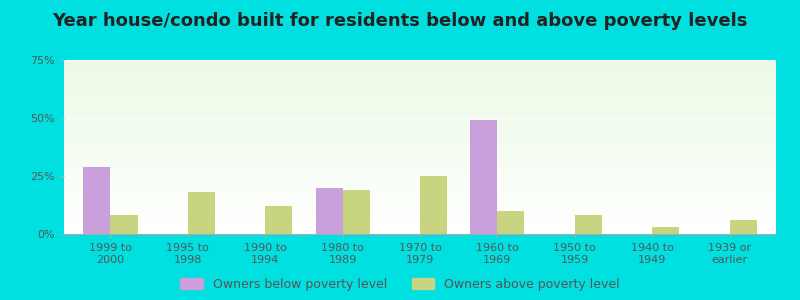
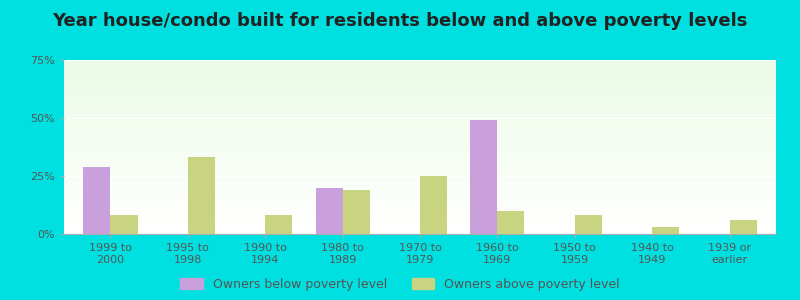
Owners above poverty level/1995 to 1998: 18% -> 33%
Owners above poverty level/1990 to 1994: 12% -> 8%
